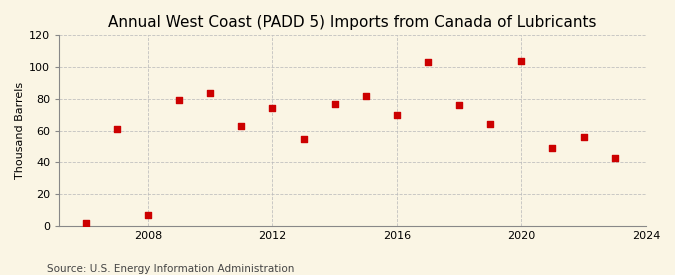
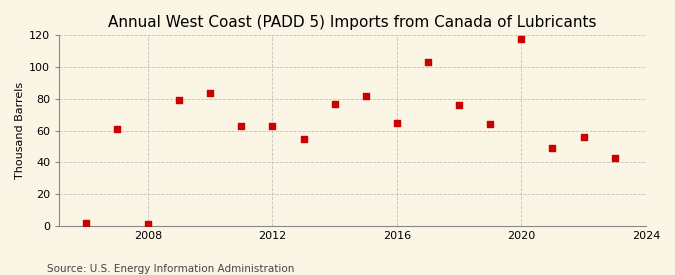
2008: 7 -> 1
2012: 74 -> 63
2016: 70 -> 65
2020: 104 -> 118
